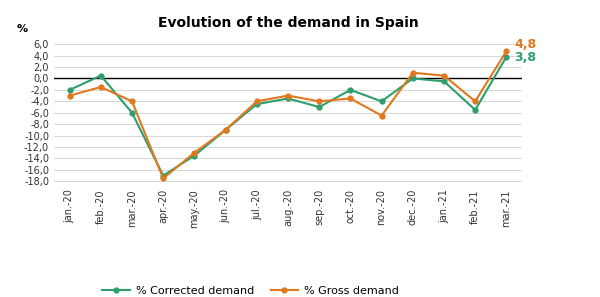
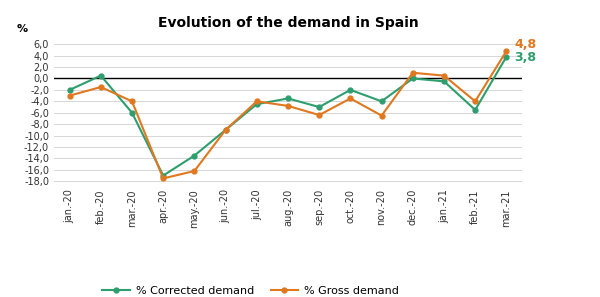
% Gross demand/may.-20: -13,0 -> -16,2
% Gross demand/aug.-20: -3,0 -> -4,8
% Gross demand/sep.-20: -4,0 -> -6,4
